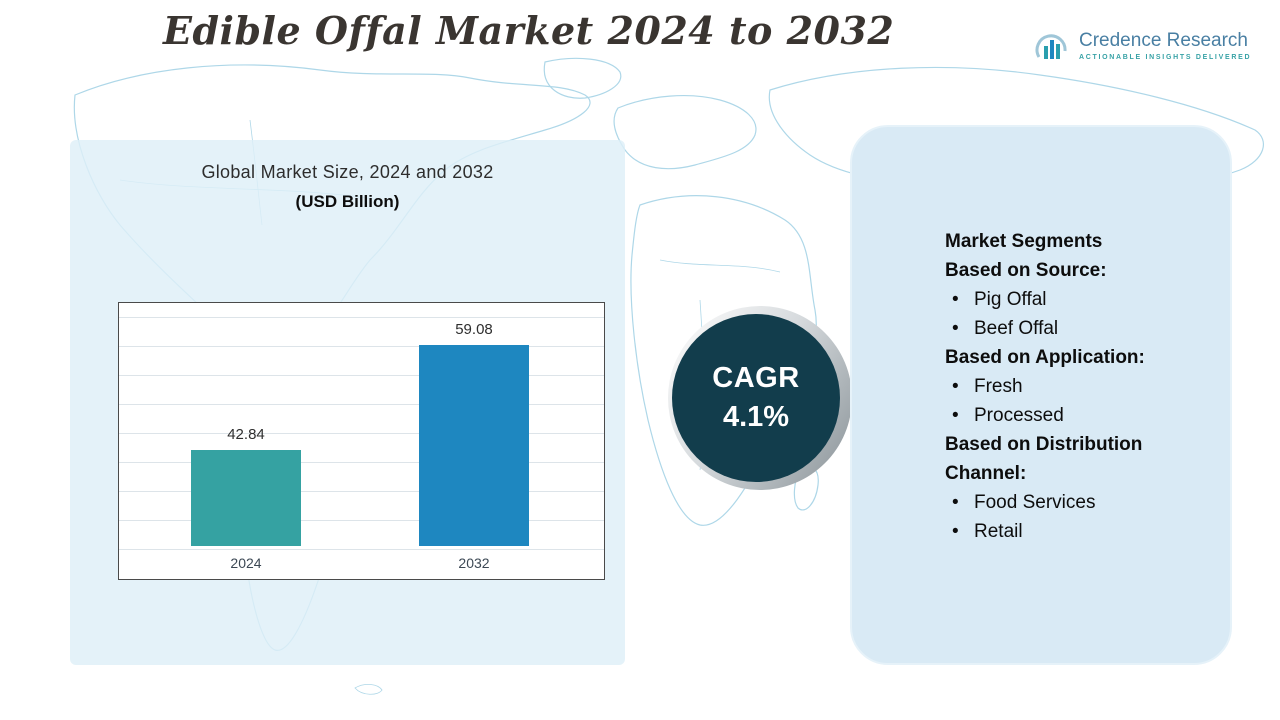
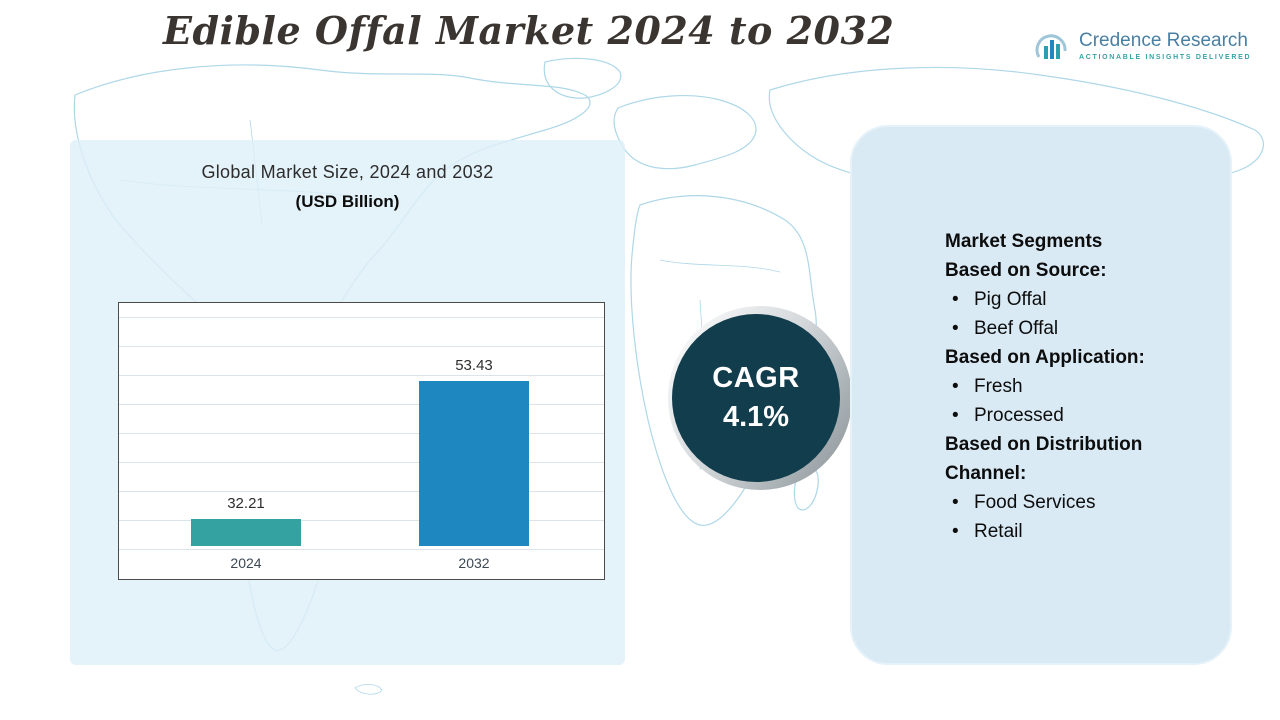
2024: 42.84 -> 32.21
2032: 59.08 -> 53.43
